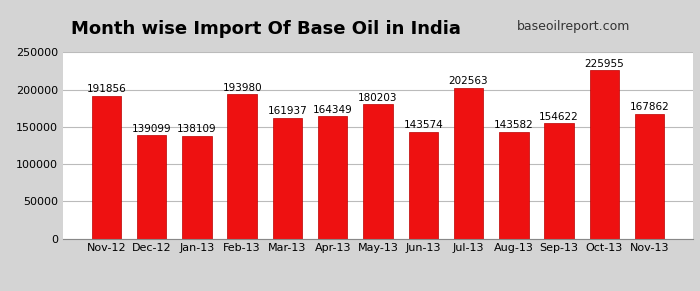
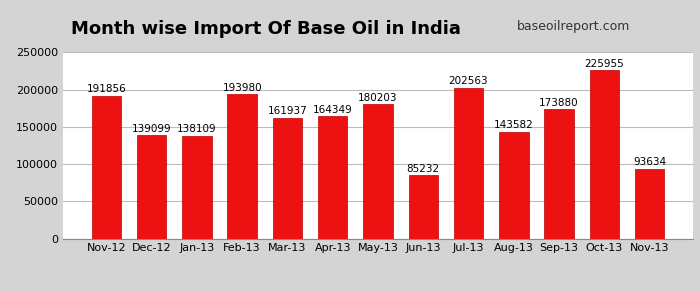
Jun-13: 143574 -> 85232
Sep-13: 154622 -> 173880
Nov-13: 167862 -> 93634
